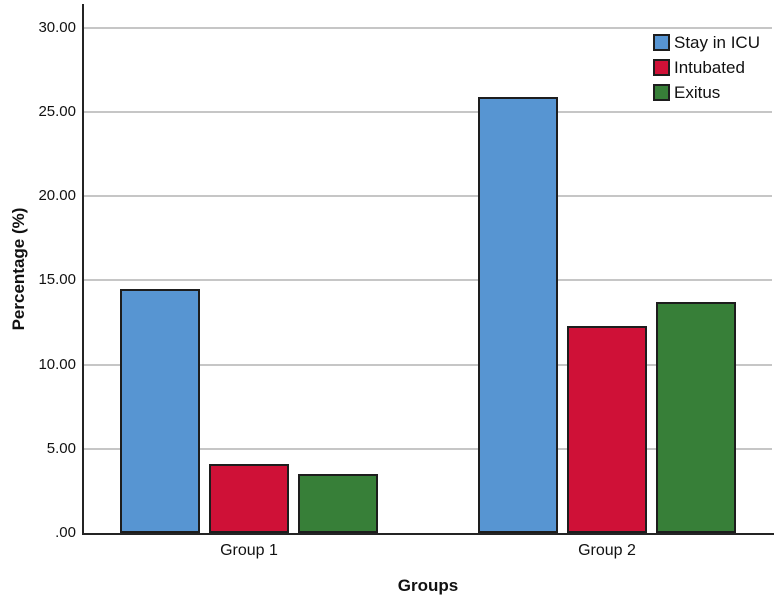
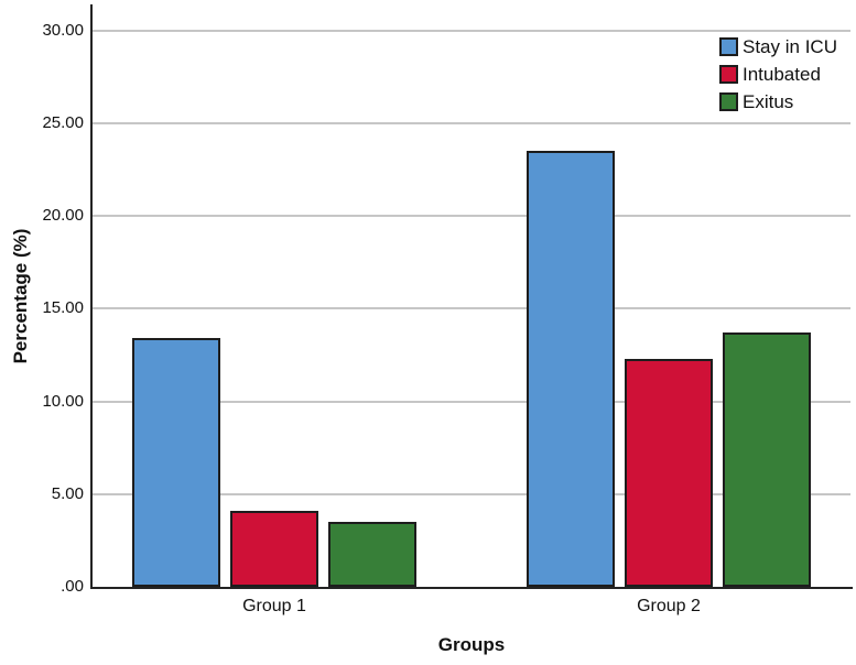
Stay in ICU/Group 1: 14.5 -> 13.4
Stay in ICU/Group 2: 25.9 -> 23.5
